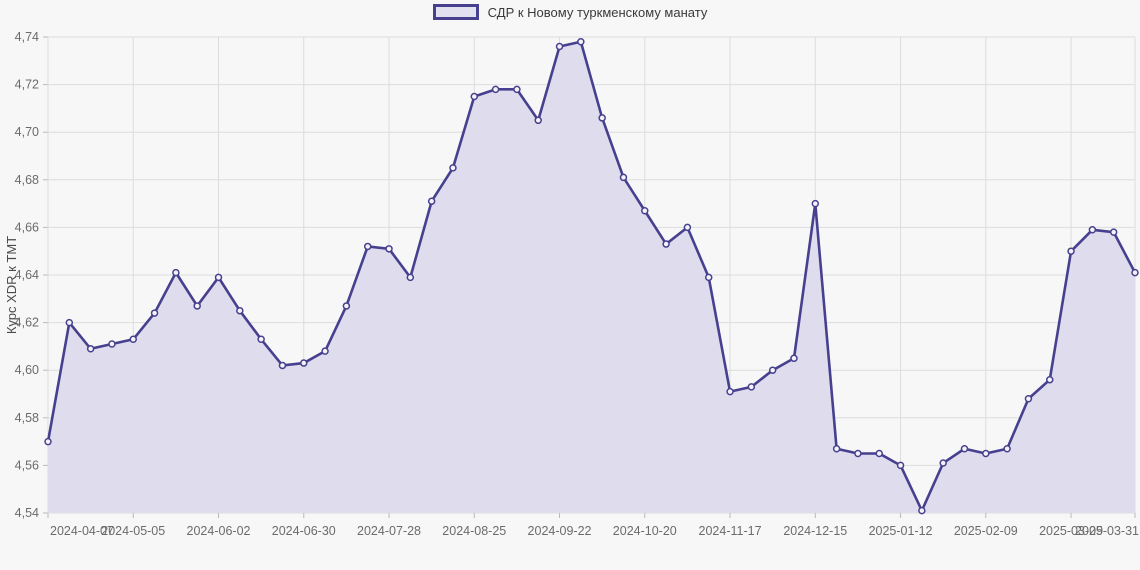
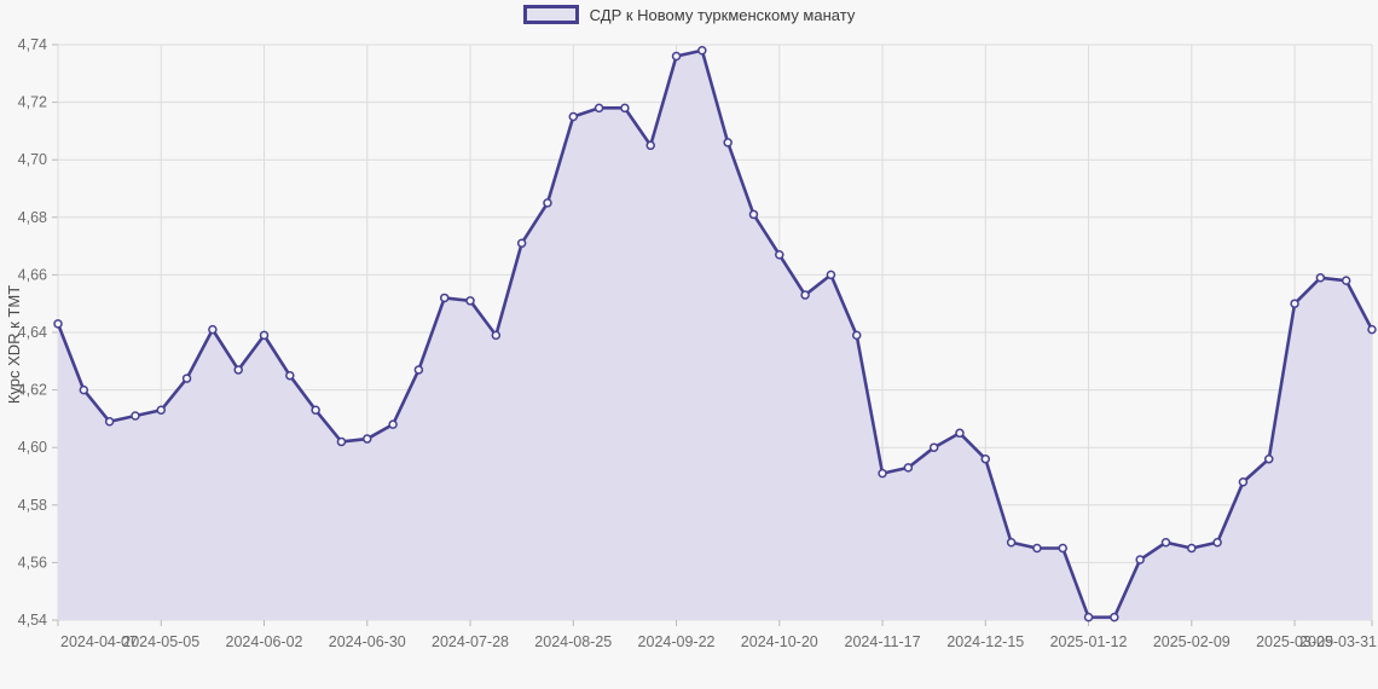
2024-04-07: 4,57 -> 4,64
2024-12-15: 4,67 -> 4,60
2025-01-12: 4,56 -> 4,54
